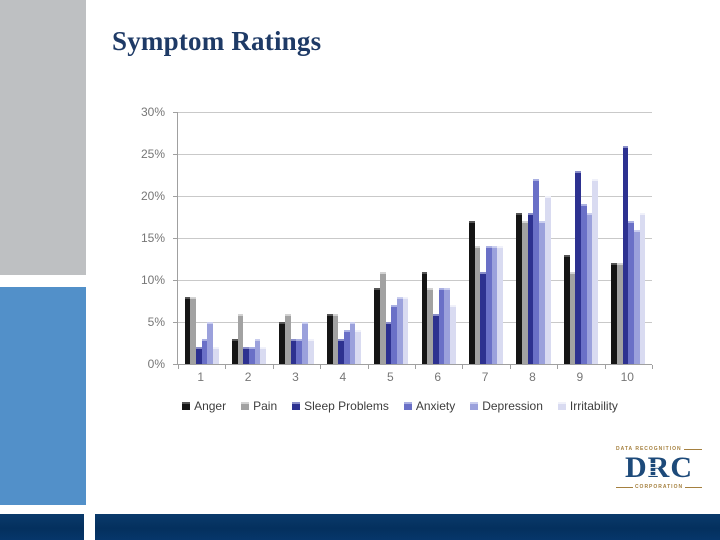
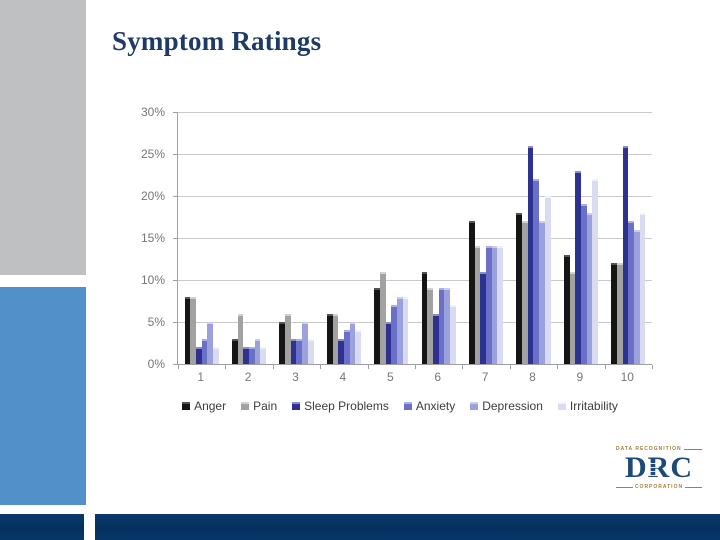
Sleep Problems/8: 18% -> 26%
